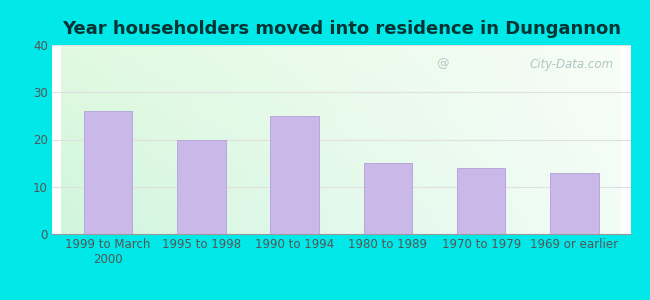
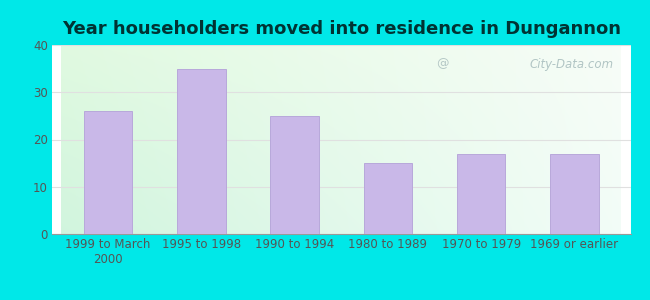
1995 to 1998: 20 -> 35
1970 to 1979: 14 -> 17
1969 or earlier: 13 -> 17
